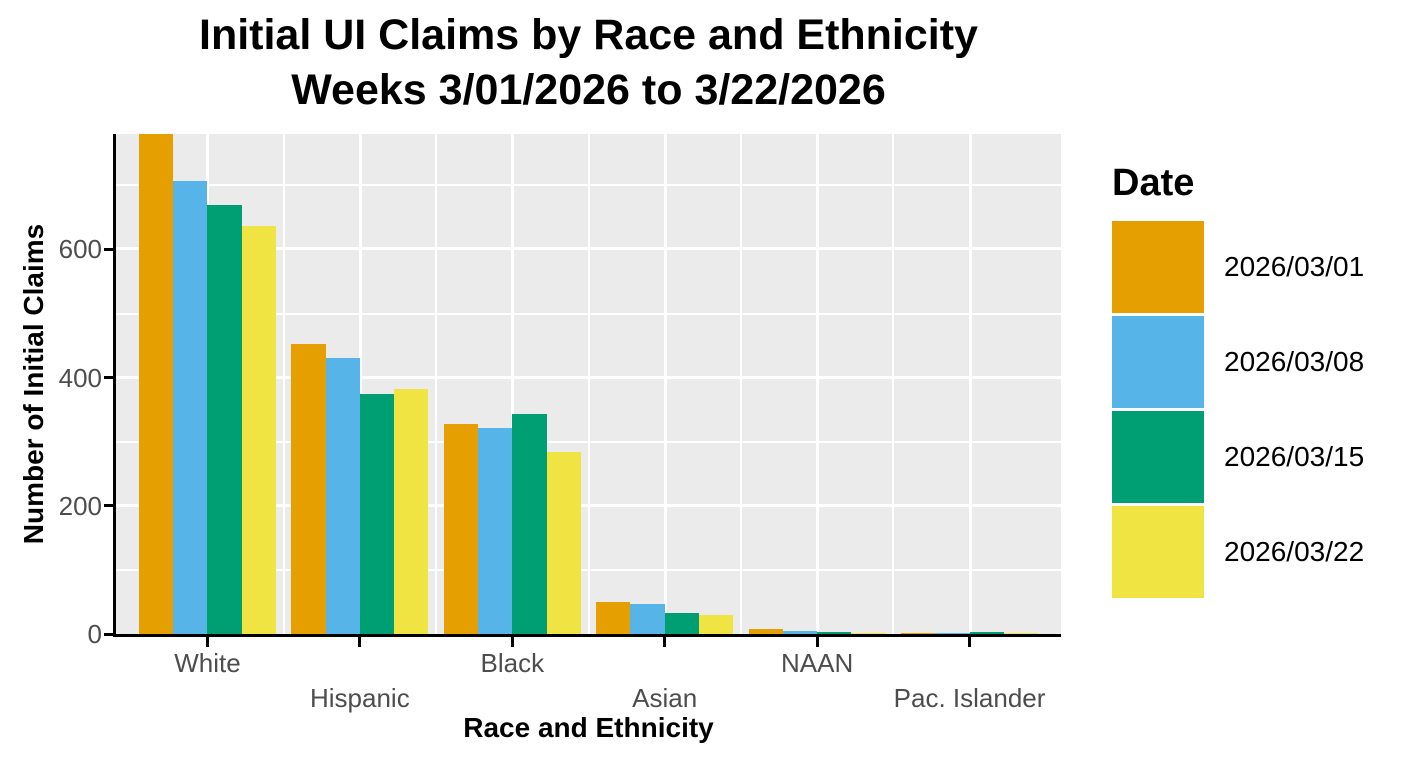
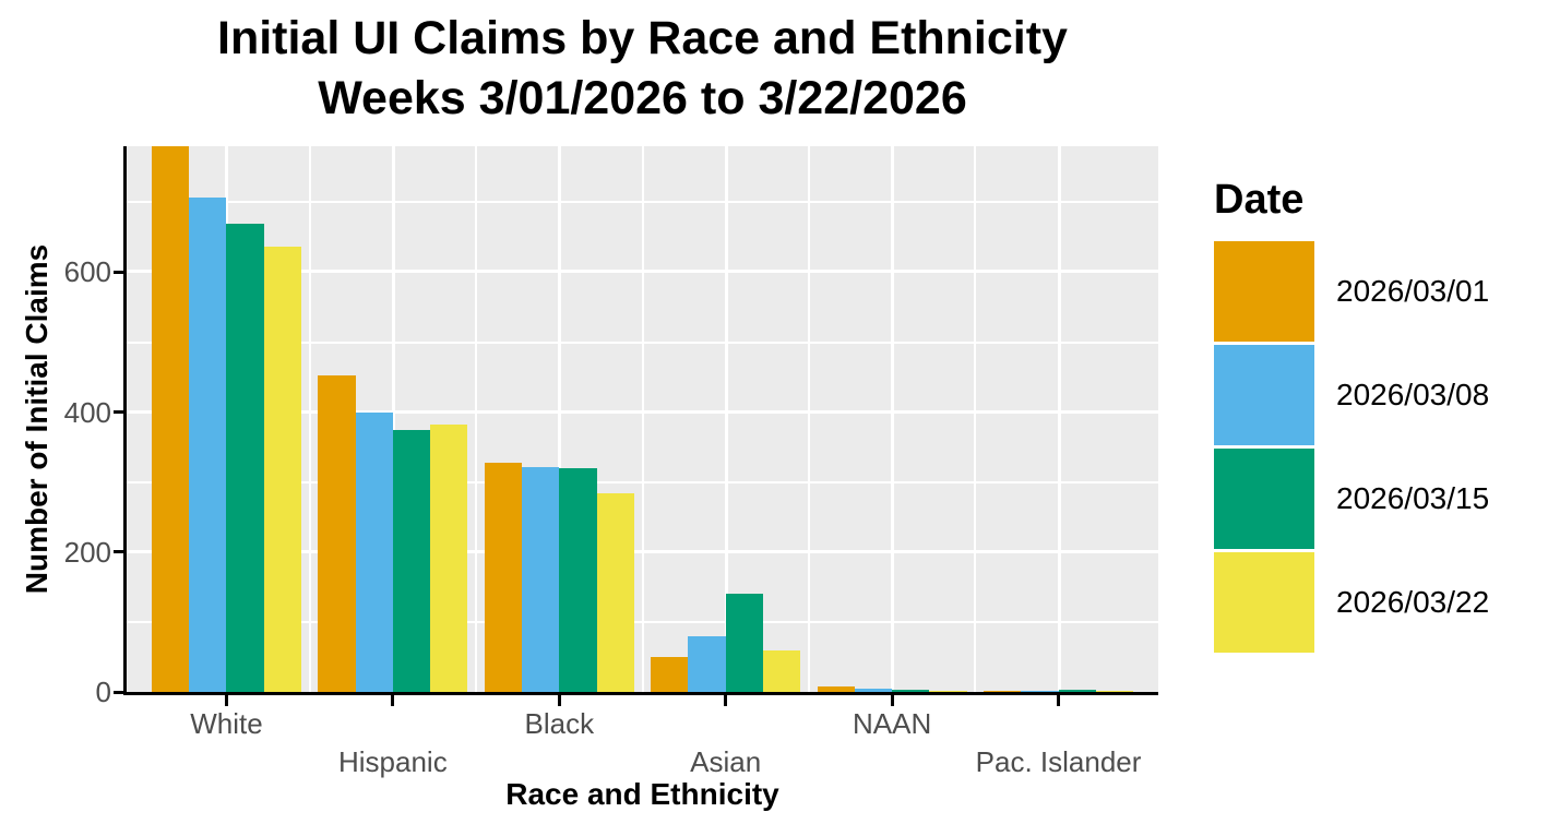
2026/03/08/Hispanic: 430 -> 400
2026/03/15/Black: 340 -> 320
2026/03/08/Asian: 50 -> 80
2026/03/15/Asian: 30 -> 140
2026/03/22/Asian: 30 -> 60
